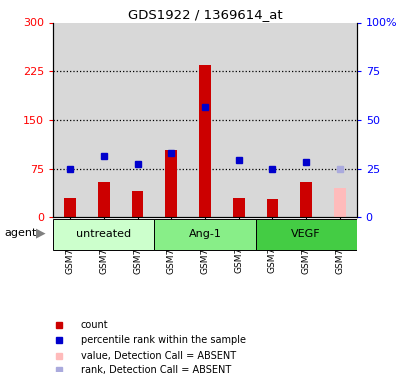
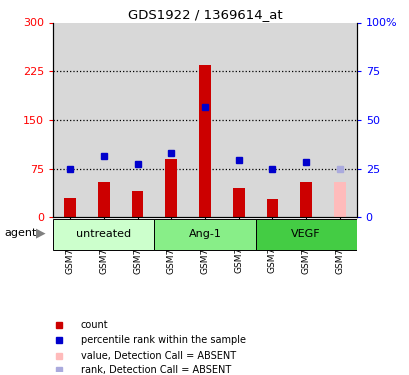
GSM75838: 104 -> 90
GSM75842: 30 -> 45
GSM75848: 46 -> 55
